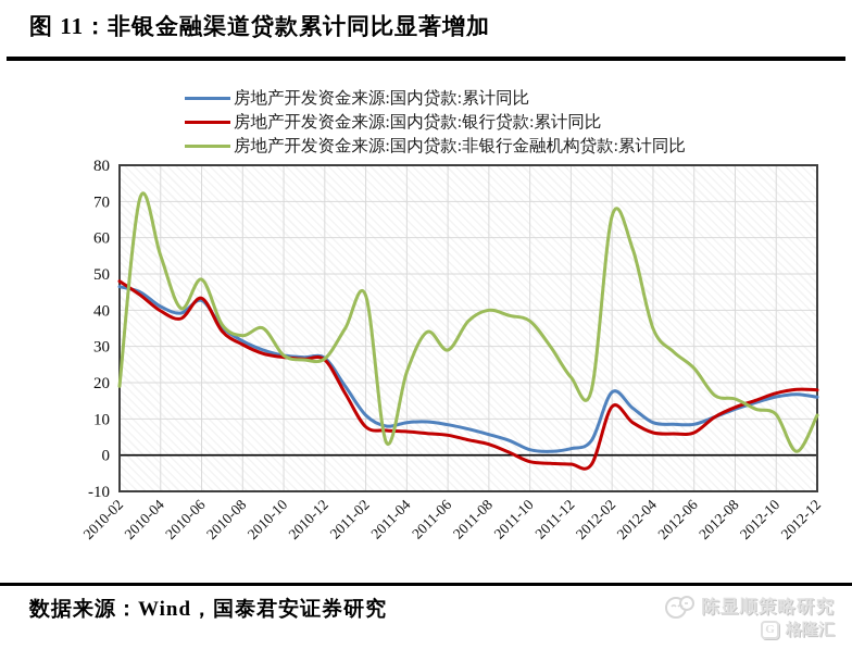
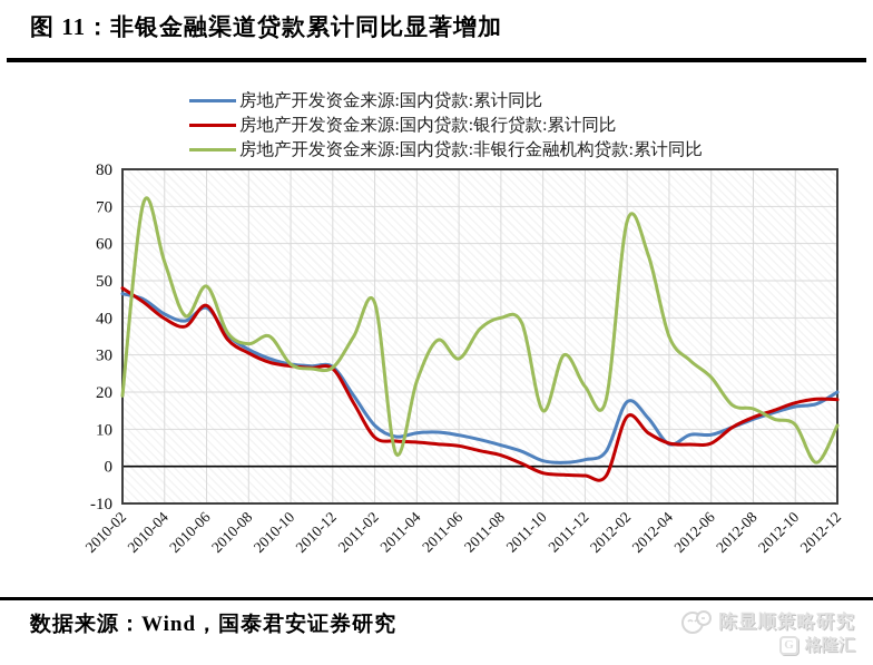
房地产开发资金来源:国内贷款:非银行金融机构贷款:累计同比/2011-10: 37 -> 15
房地产开发资金来源:国内贷款:累计同比/2012-04: 9 -> 6
房地产开发资金来源:国内贷款:累计同比/2012-12: 16 -> 20
